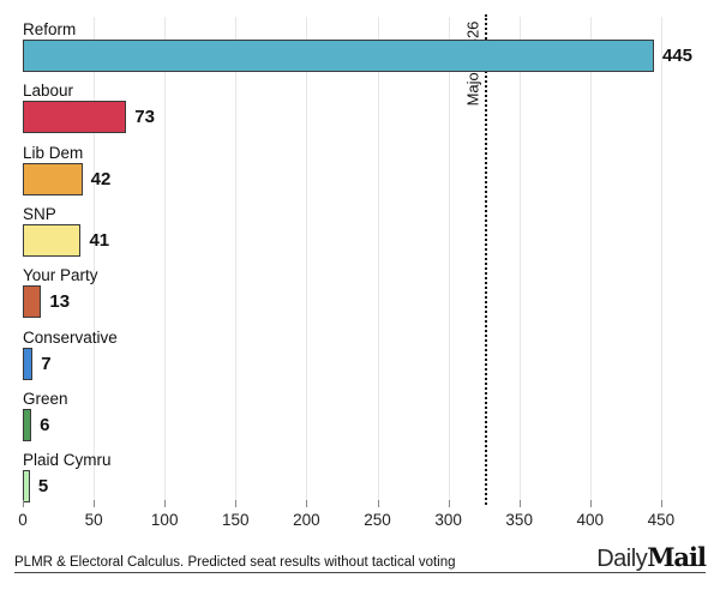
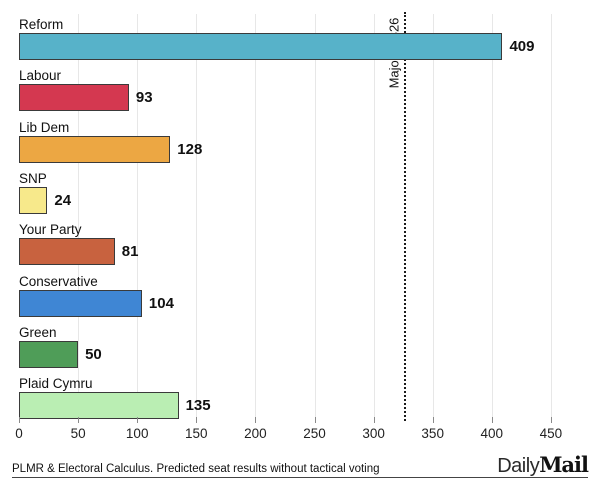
Reform: 445 -> 409
Labour: 73 -> 93
Lib Dem: 42 -> 128
SNP: 41 -> 24
Your Party: 13 -> 81
Conservative: 7 -> 104
Green: 6 -> 50
Plaid Cymru: 5 -> 135
